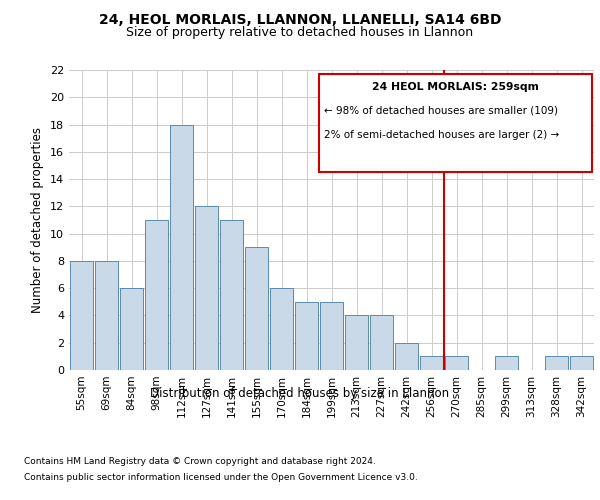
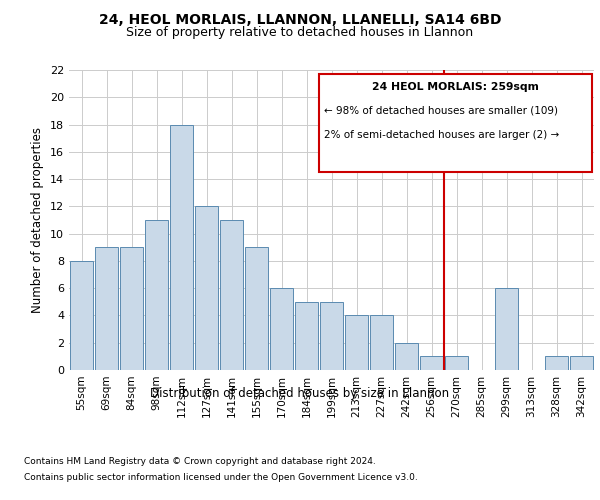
69sqm: 8 -> 9
84sqm: 6 -> 9
299sqm: 1 -> 6
